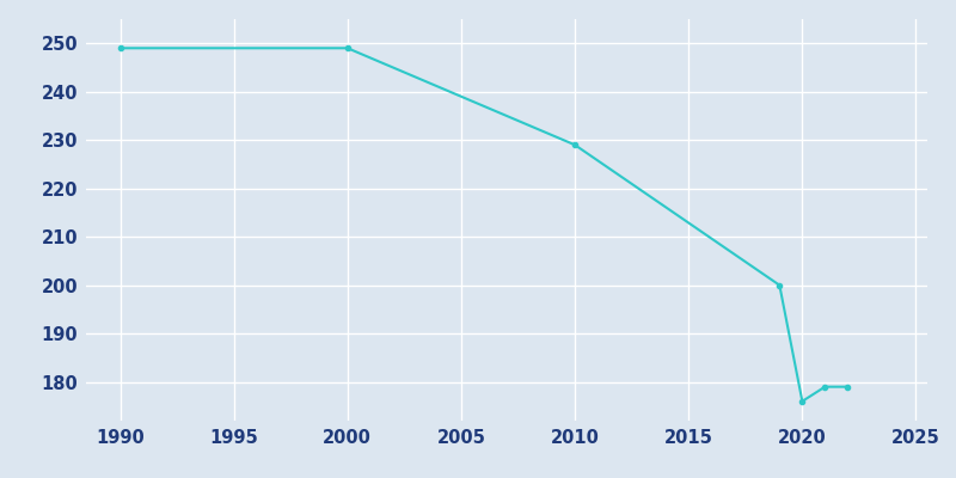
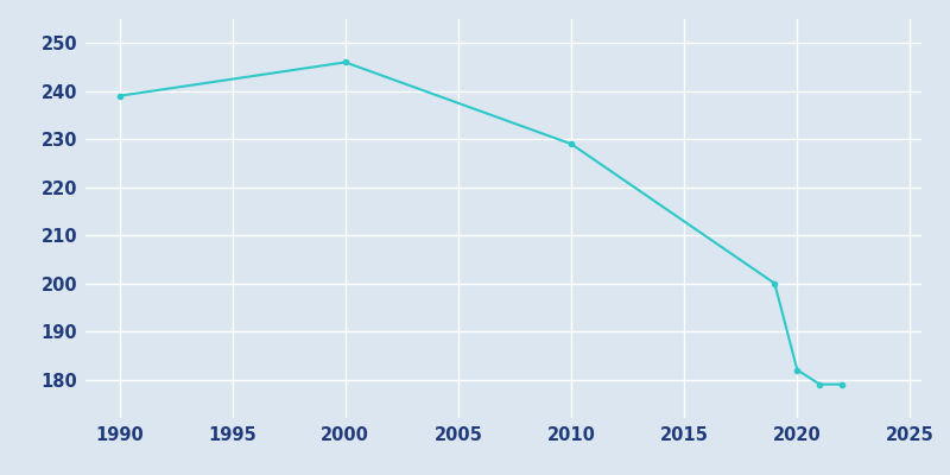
1990: 249 -> 239
2000: 249 -> 246
2020: 176 -> 182
